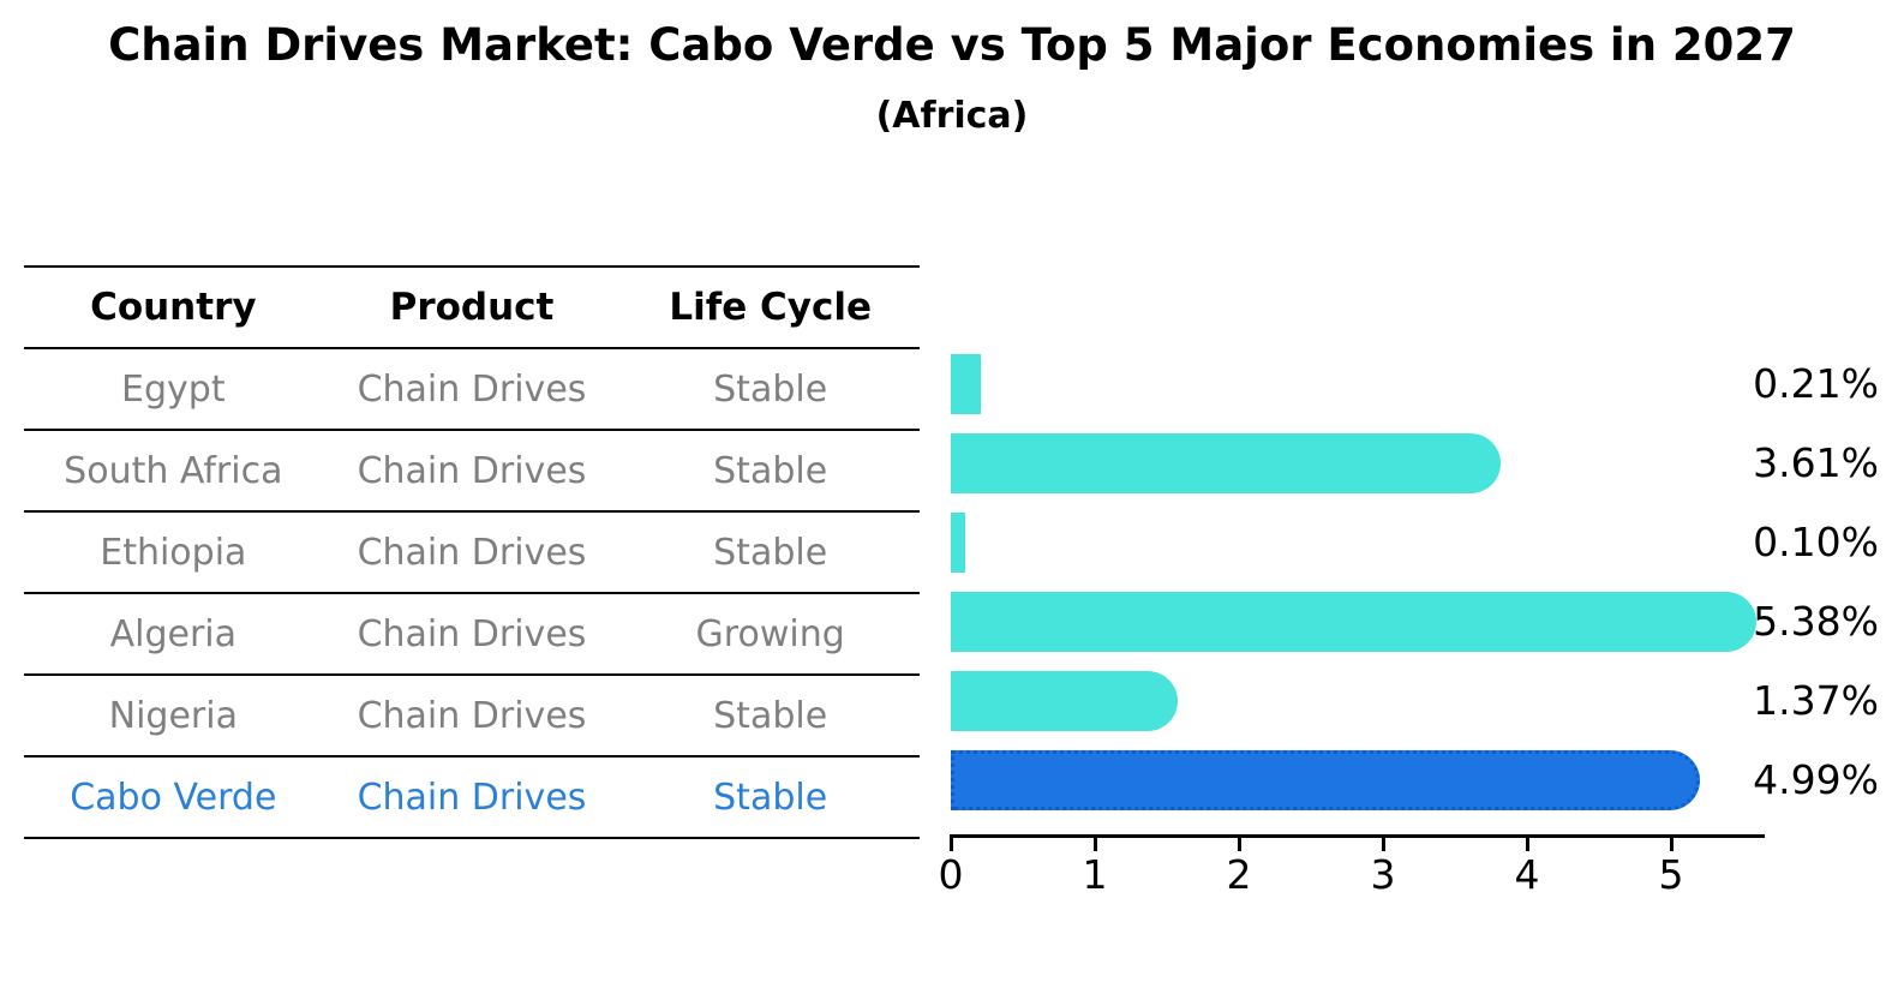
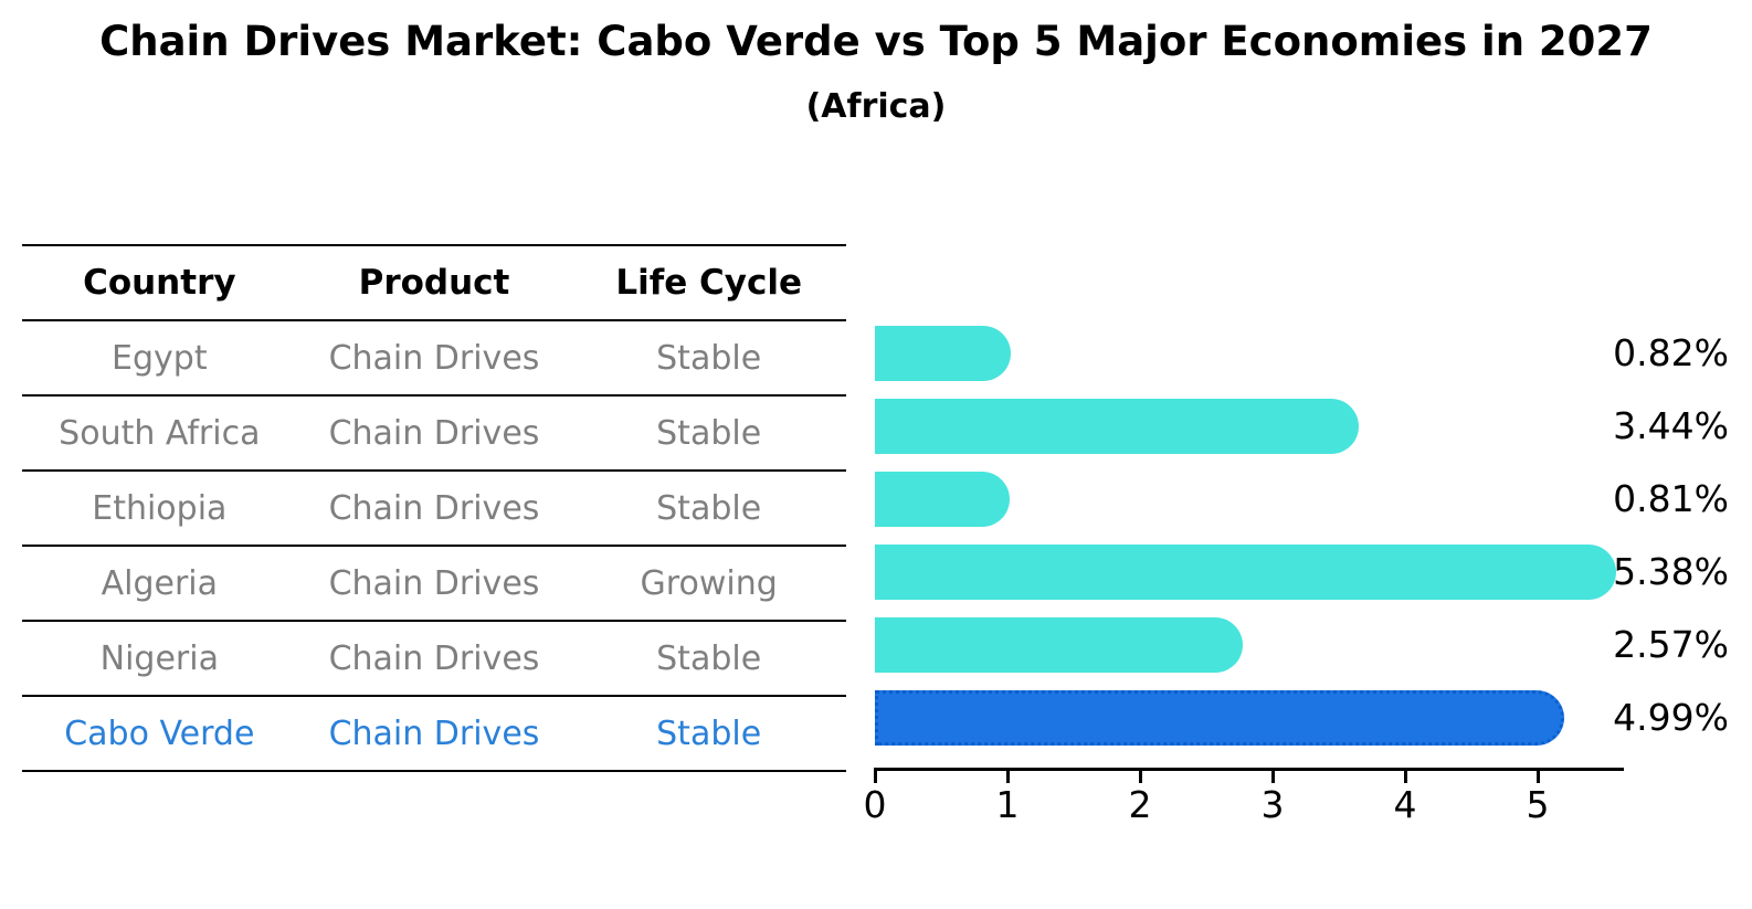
Egypt: 0.21% -> 0.82%
South Africa: 3.61% -> 3.44%
Ethiopia: 0.10% -> 0.81%
Nigeria: 1.37% -> 2.57%
